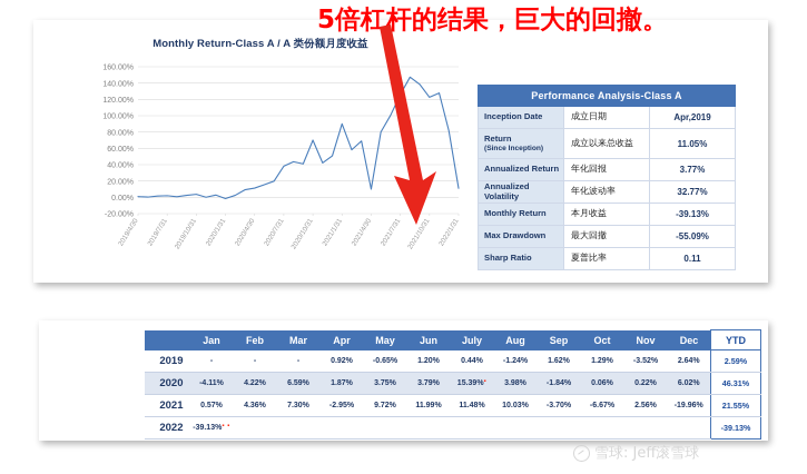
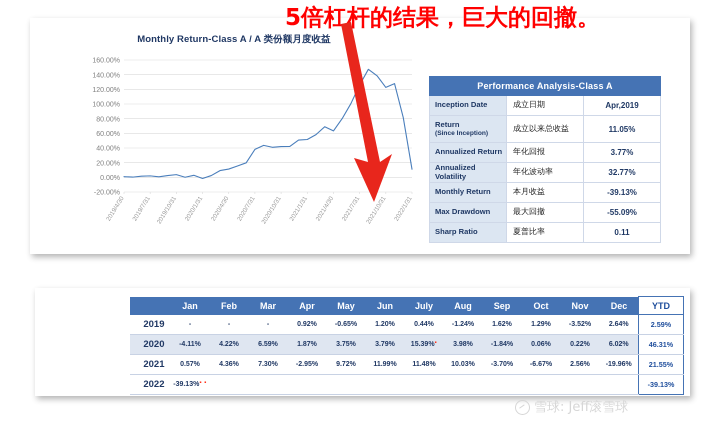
2020/10/31: 70% -> 40%
2021/1/31: 90% -> 50%
2021/4/30: 10% -> 60%
